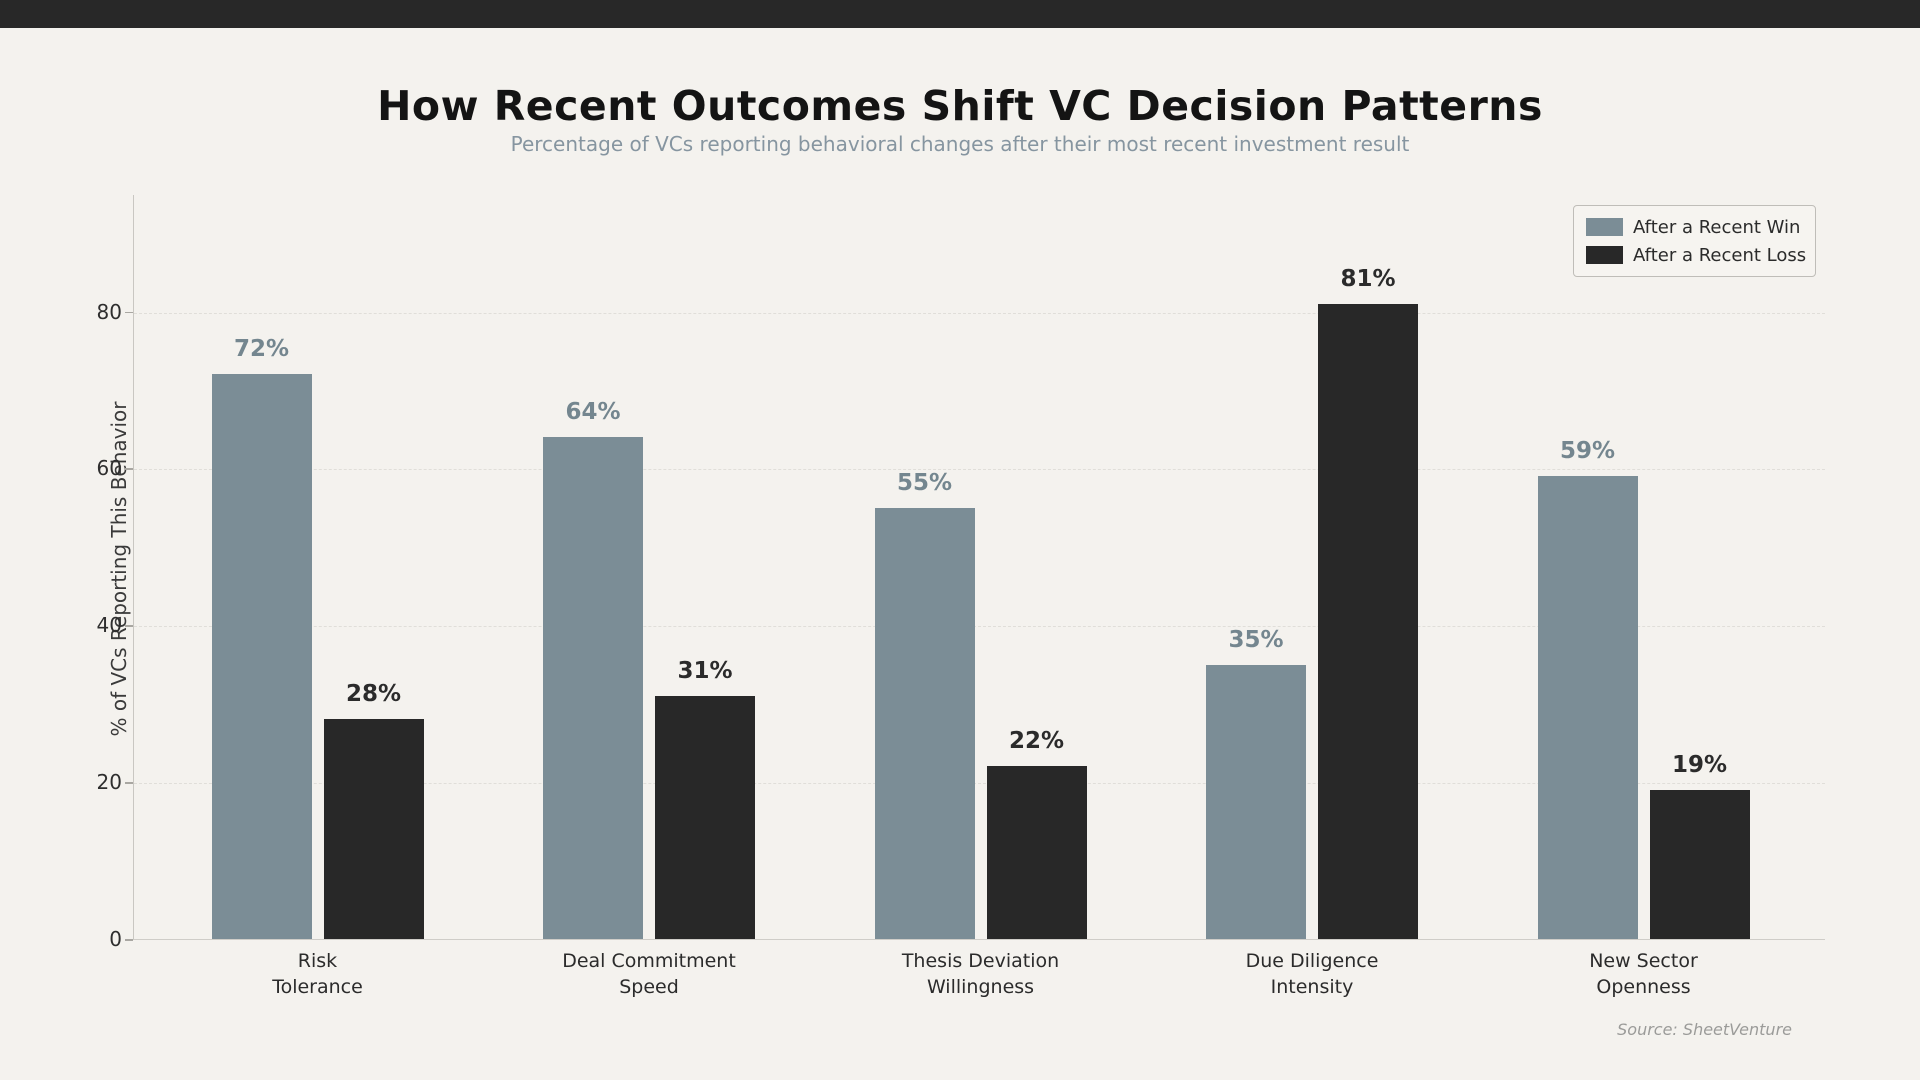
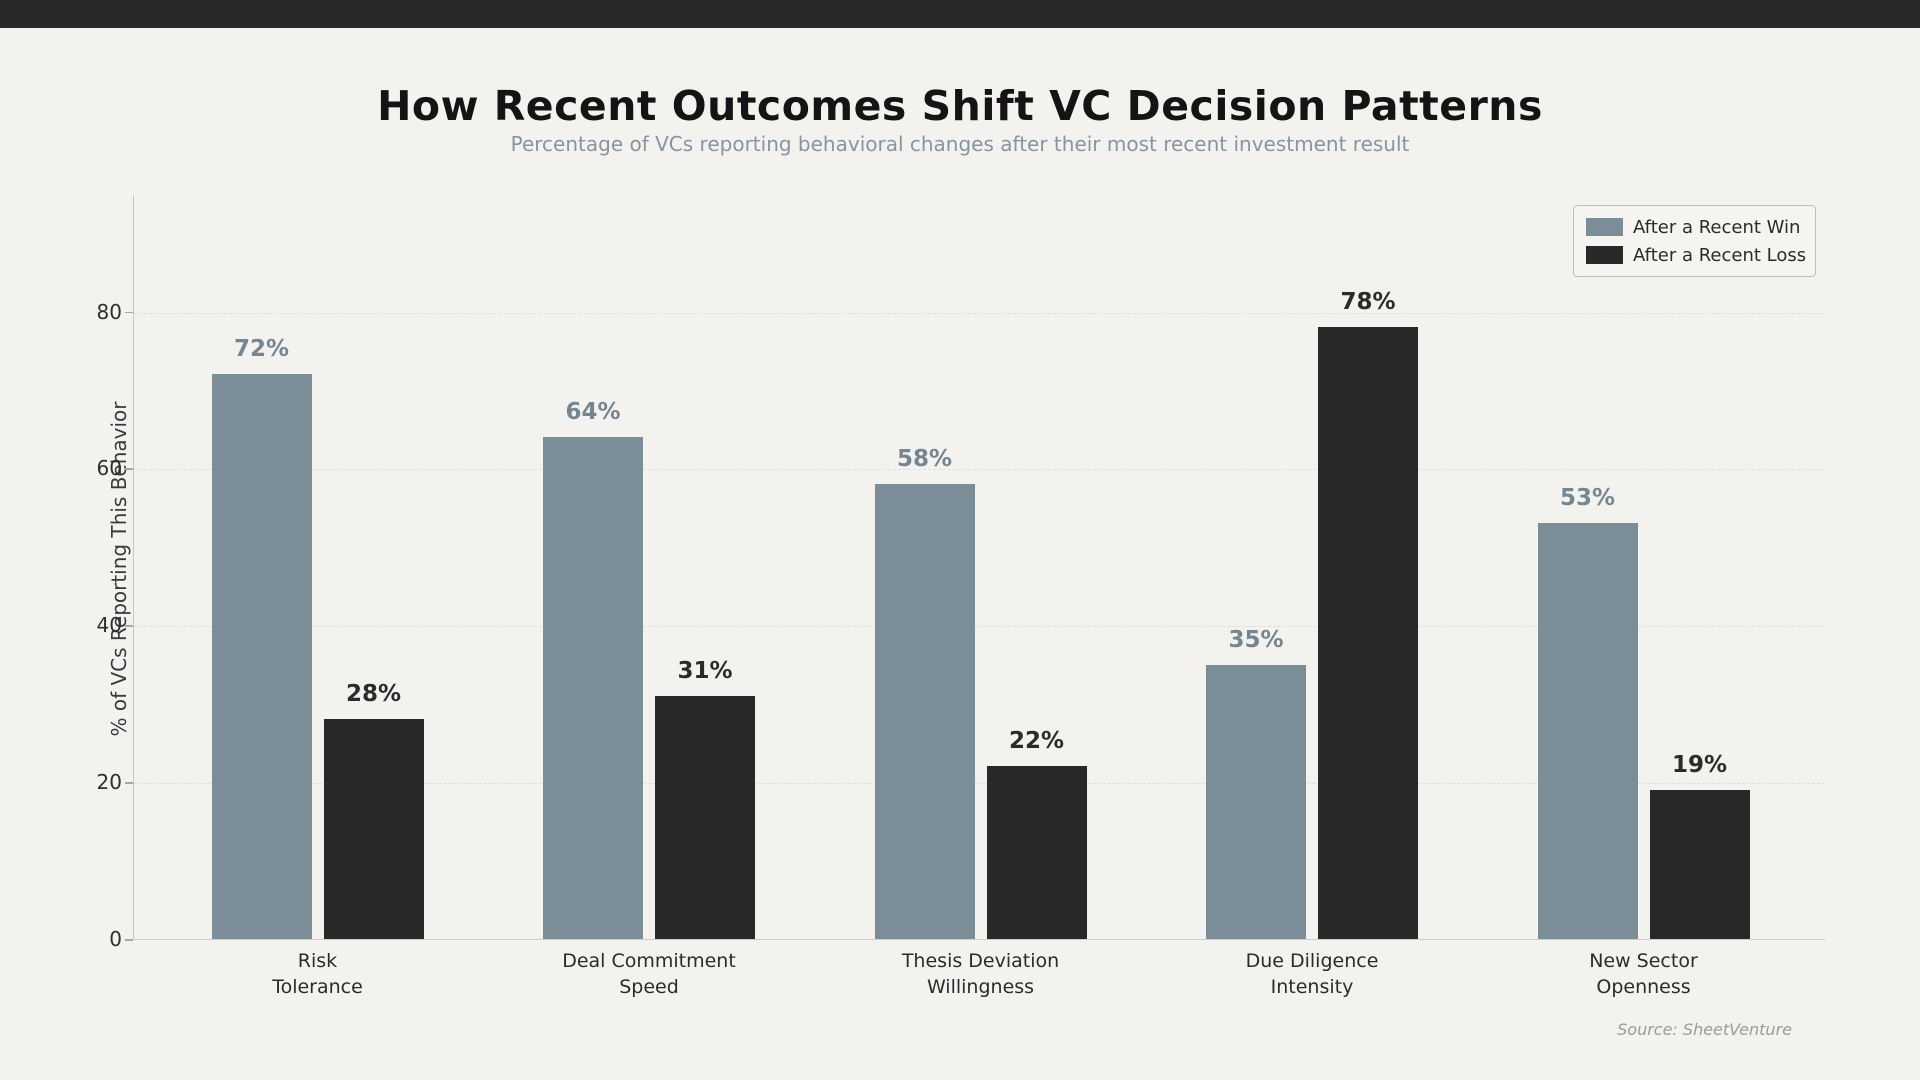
After a Recent Win/Thesis Deviation Willingness: 55% -> 58%
After a Recent Loss/Due Diligence Intensity: 81% -> 78%
After a Recent Win/New Sector Openness: 59% -> 53%
